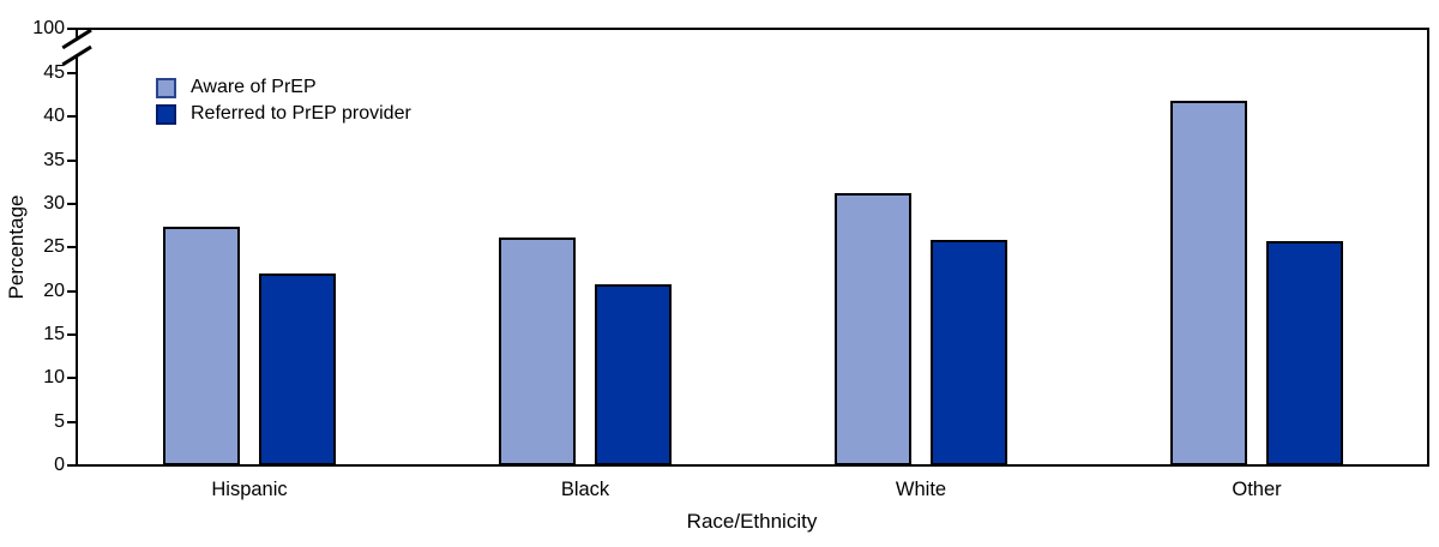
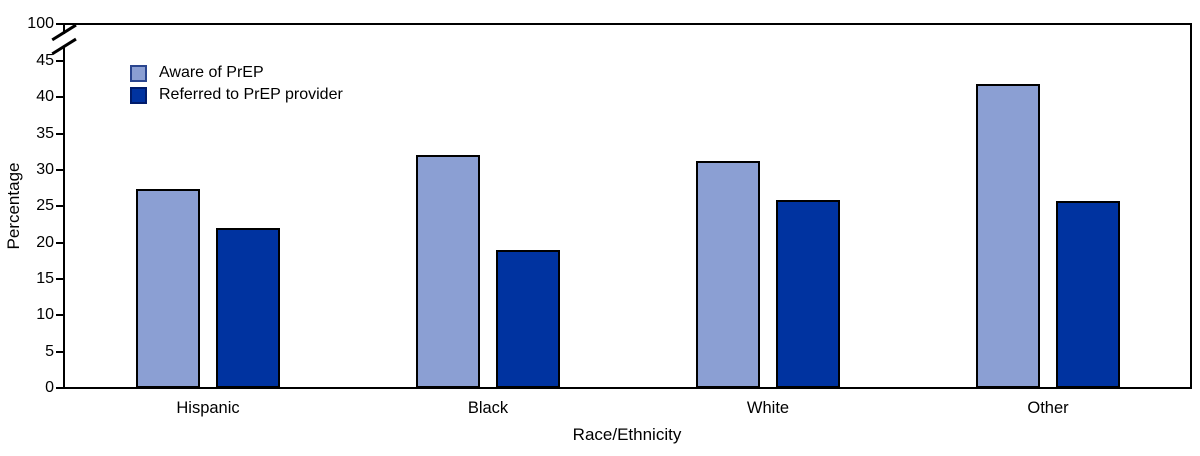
Aware of PrEP/Black: 26 -> 32
Referred to PrEP provider/Black: 21 -> 19
